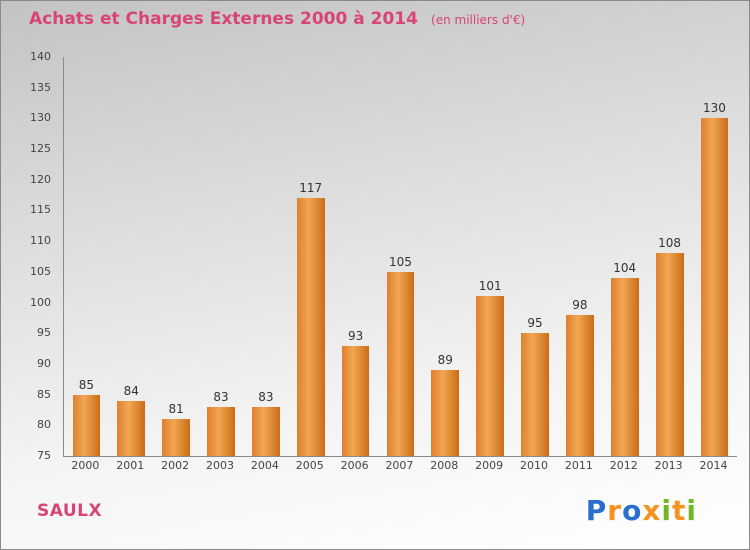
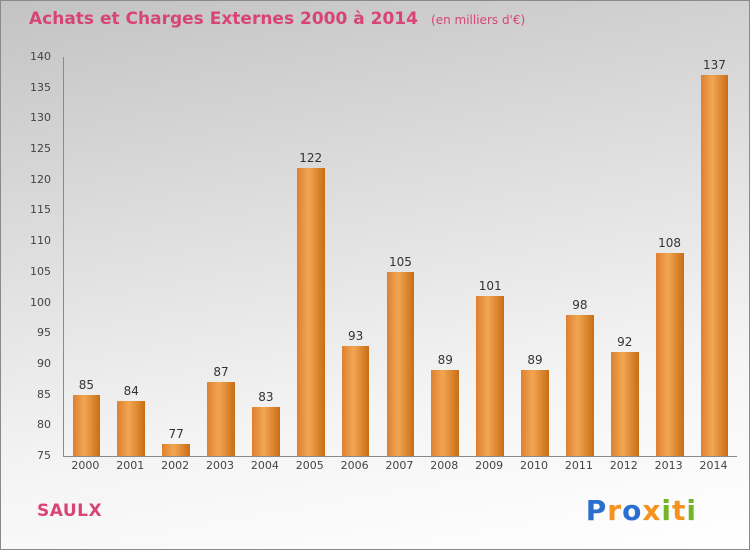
2002: 81 -> 77
2003: 83 -> 87
2005: 117 -> 122
2010: 95 -> 89
2012: 104 -> 92
2014: 130 -> 137
